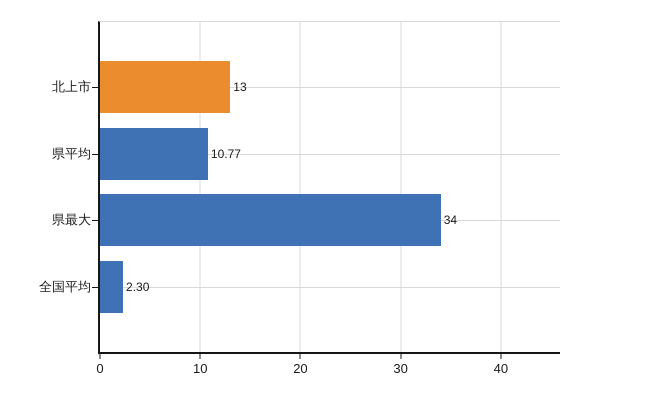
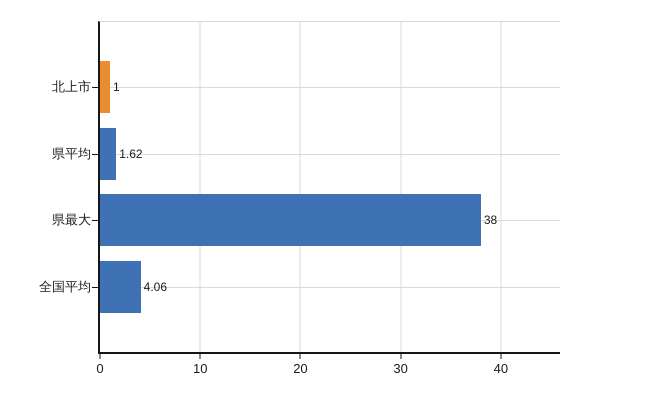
北上市: 13 -> 1
県平均: 10.77 -> 1.62
県最大: 34 -> 38
全国平均: 2.30 -> 4.06
